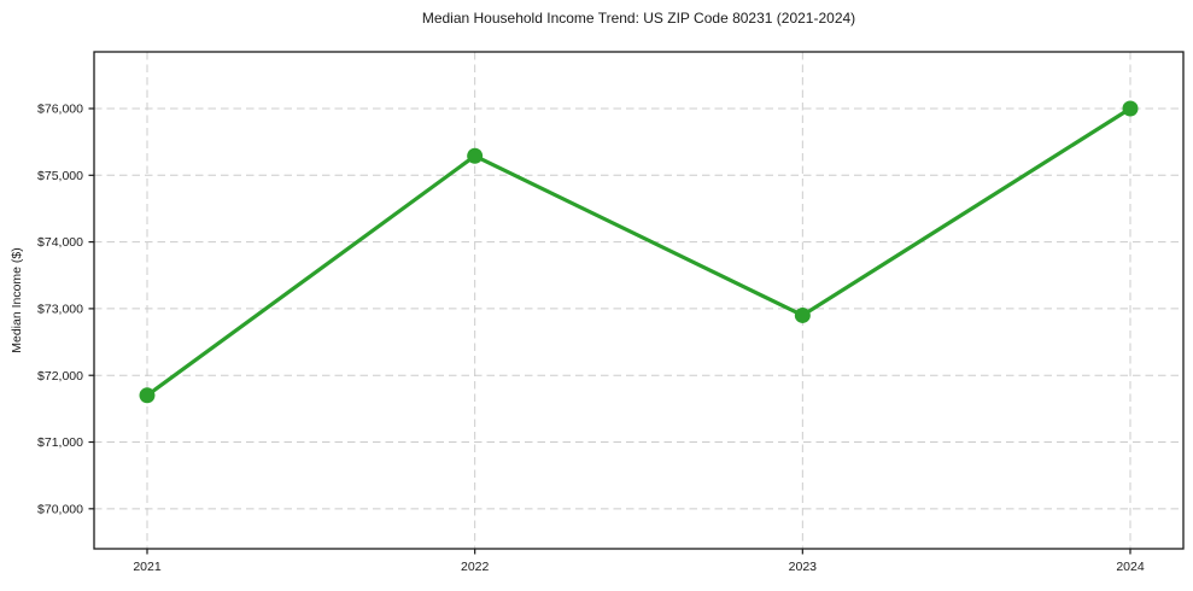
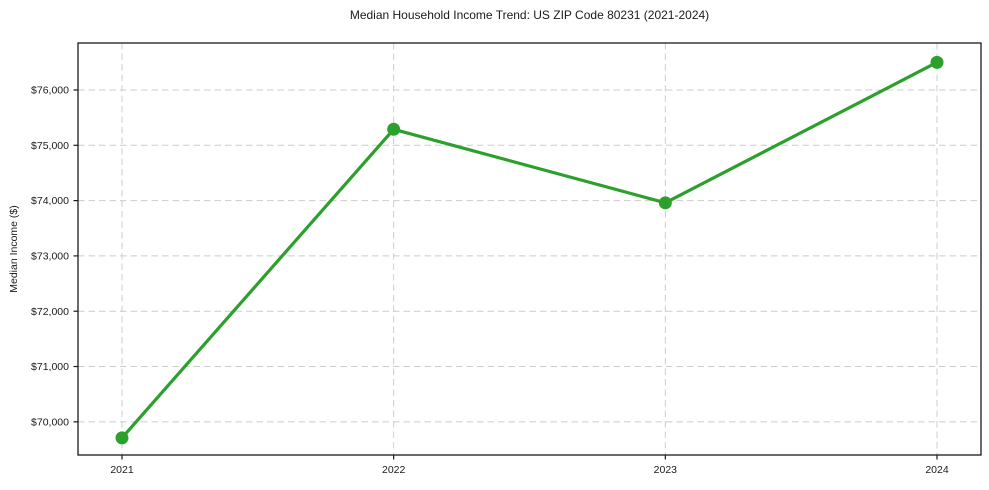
2021: $71700 -> $69700
2023: $72900 -> $74000
2024: $76000 -> $76500
